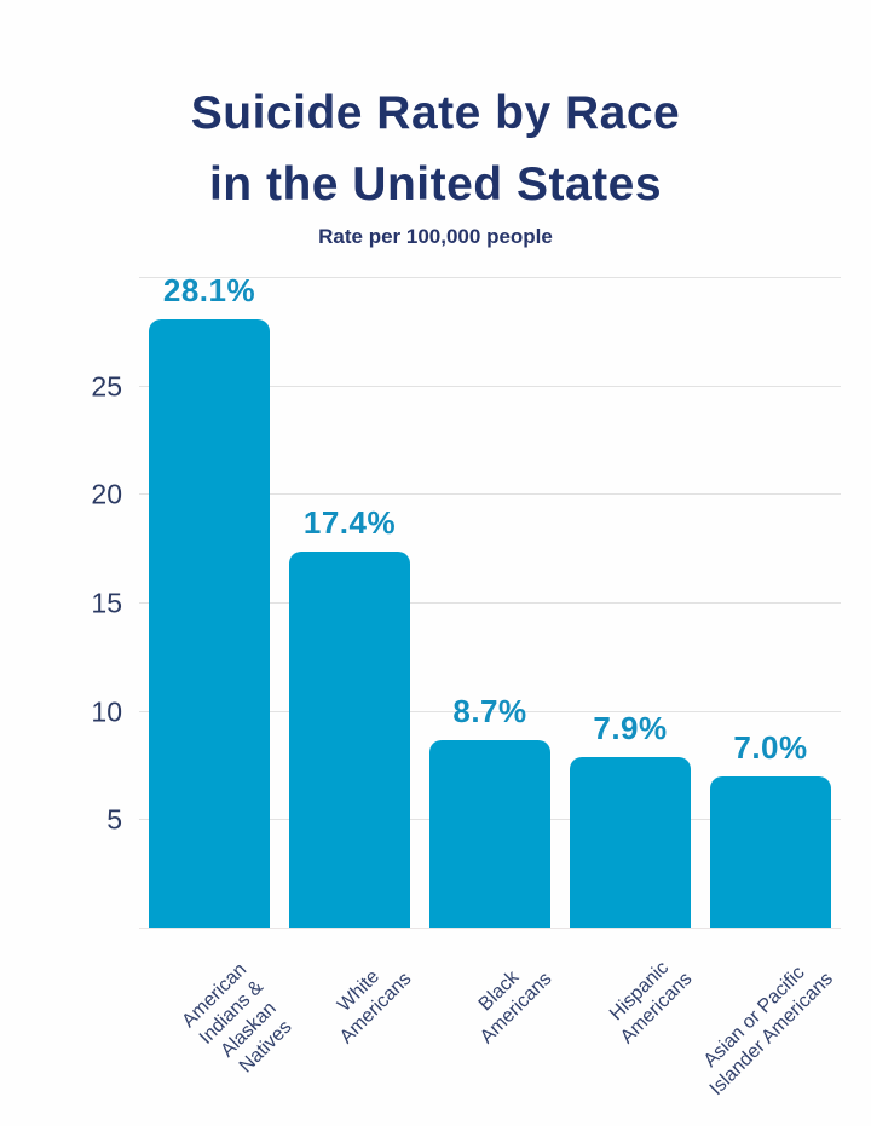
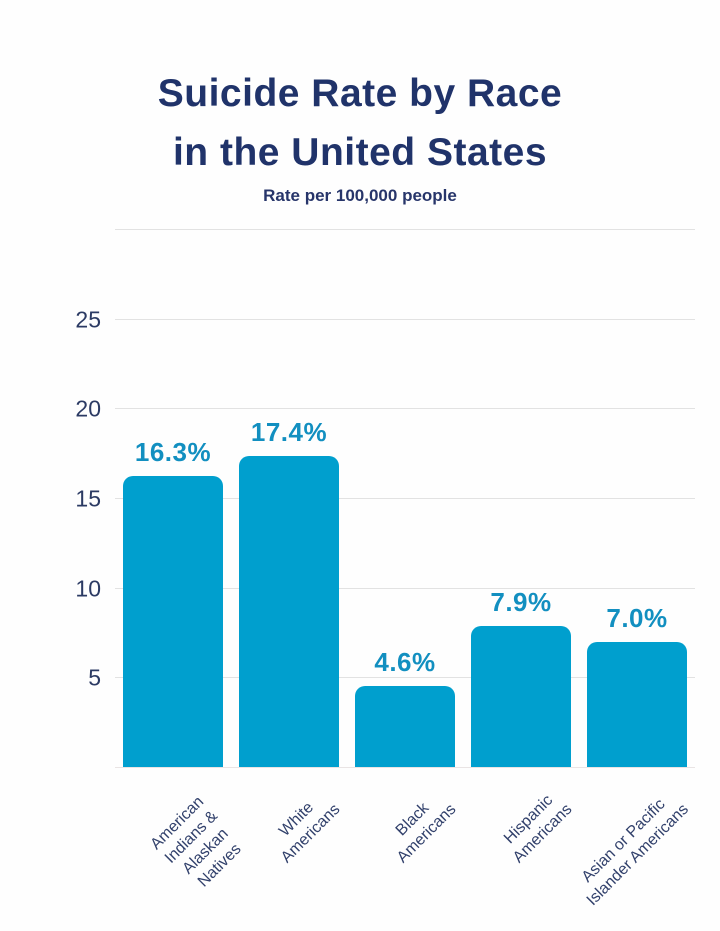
American Indians & Alaskan Natives: 28.1% -> 16.3%
Black Americans: 8.7% -> 4.6%
